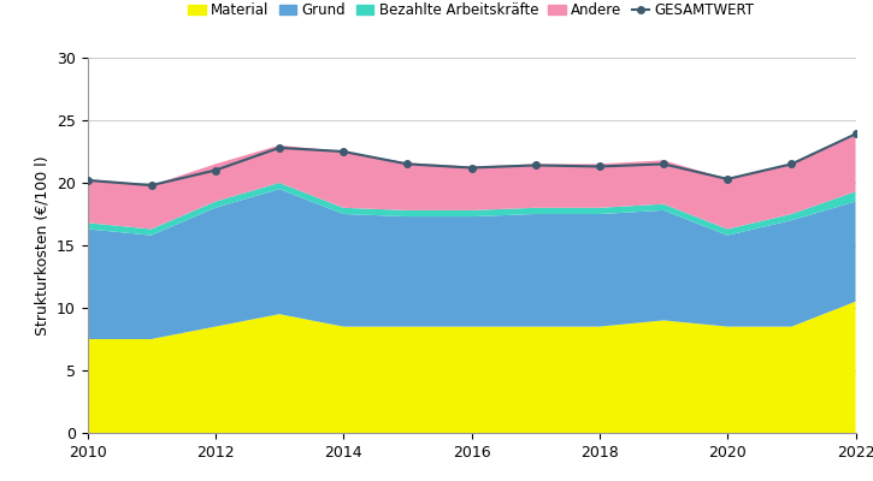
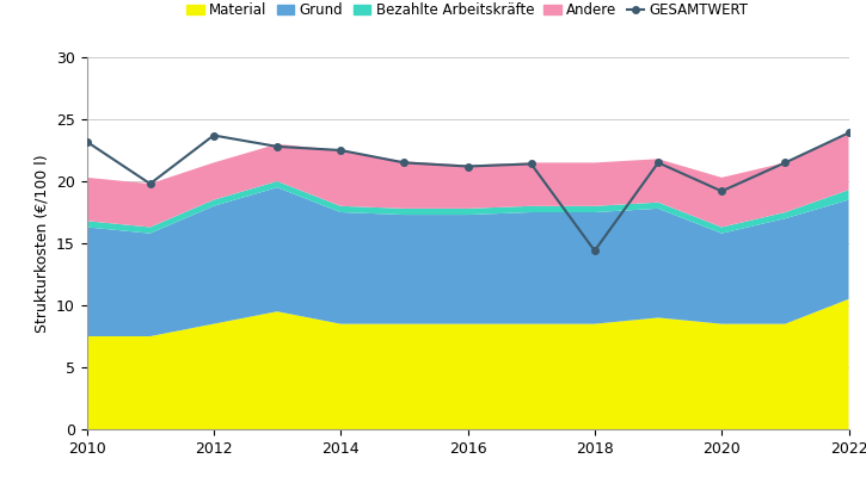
GESAMTWERT/2010: 20.2 -> 23.2
GESAMTWERT/2012: 21.0 -> 23.7
GESAMTWERT/2018: 21.3 -> 14.4
GESAMTWERT/2020: 20.3 -> 19.2
